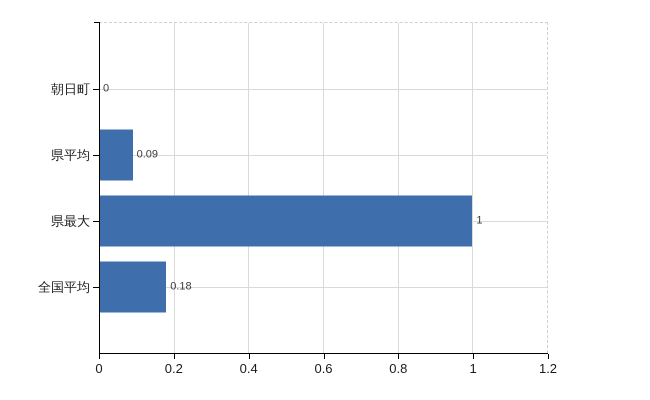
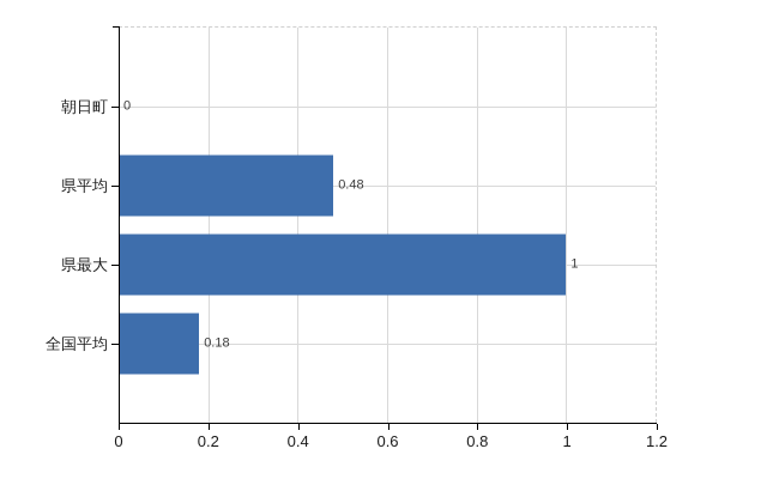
県平均: 0.09 -> 0.48
